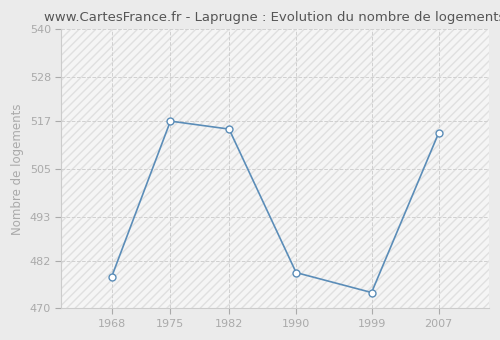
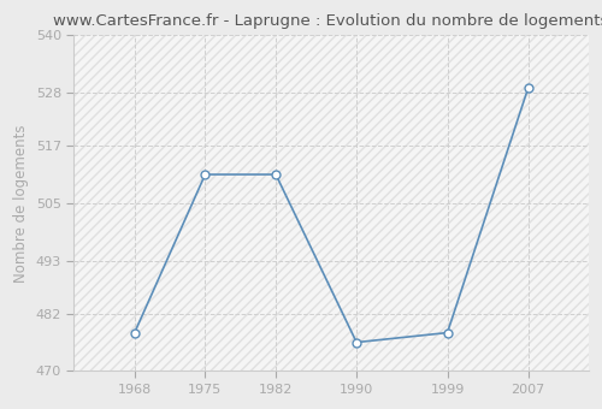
1975: 517 -> 511
1982: 515 -> 511
1990: 479 -> 476
1999: 474 -> 478
2007: 514 -> 529
